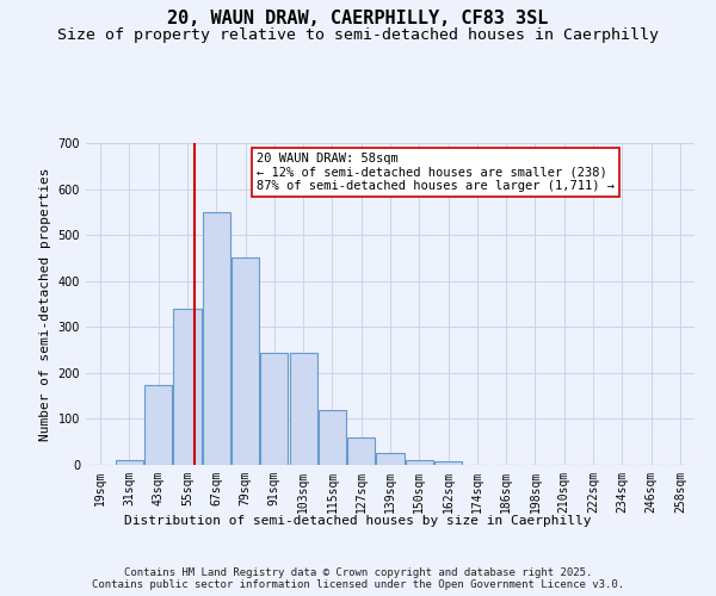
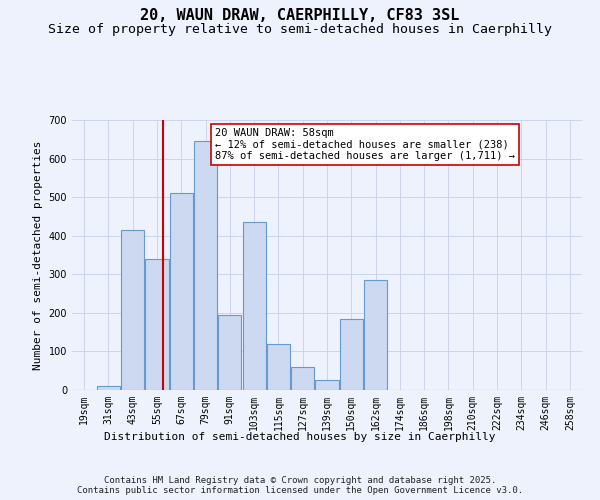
43sqm: 175 -> 415
67sqm: 550 -> 510
79sqm: 450 -> 645
91sqm: 245 -> 195
103sqm: 245 -> 435
150sqm: 10 -> 185
162sqm: 8 -> 285
